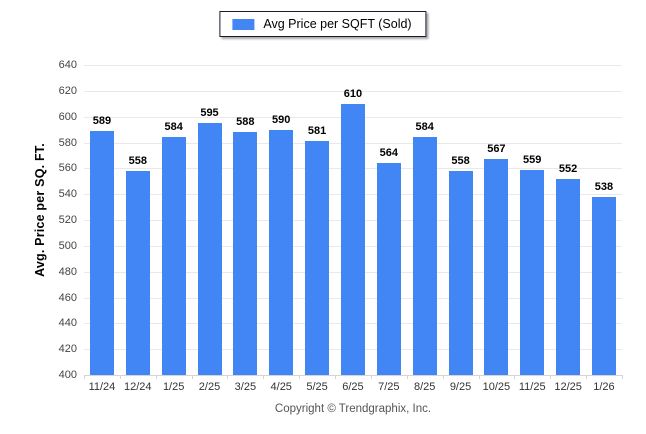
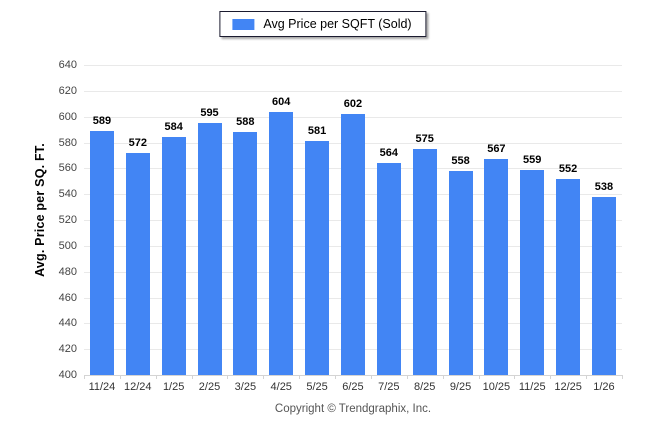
12/24: 558 -> 572
4/25: 590 -> 604
6/25: 610 -> 602
8/25: 584 -> 575
